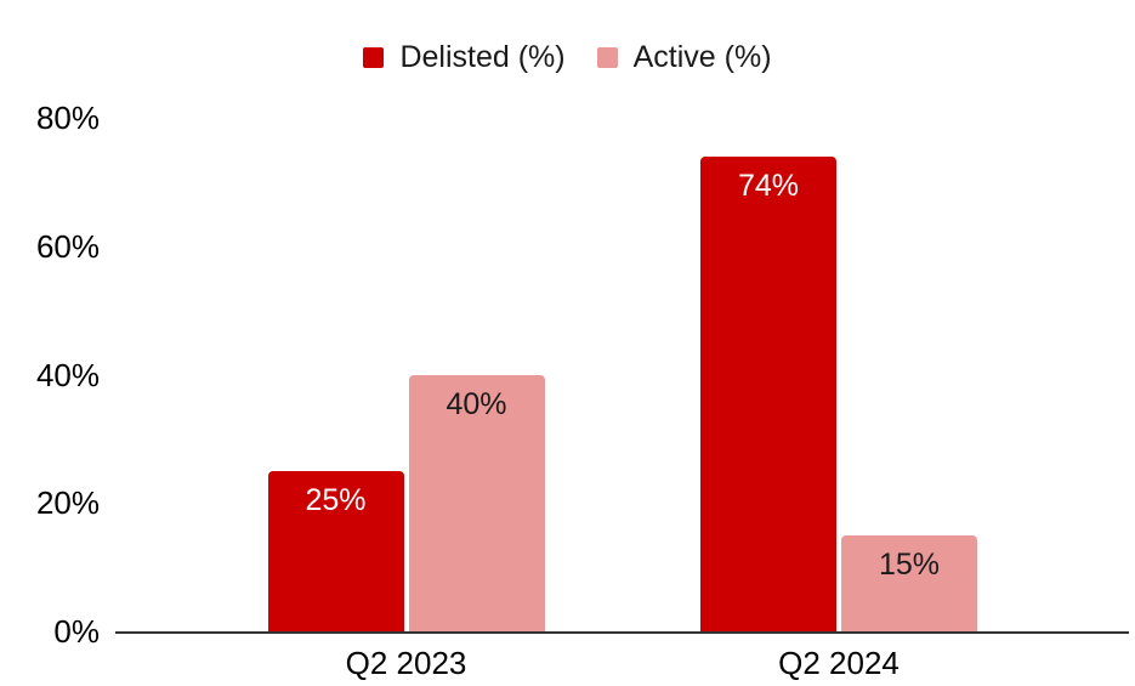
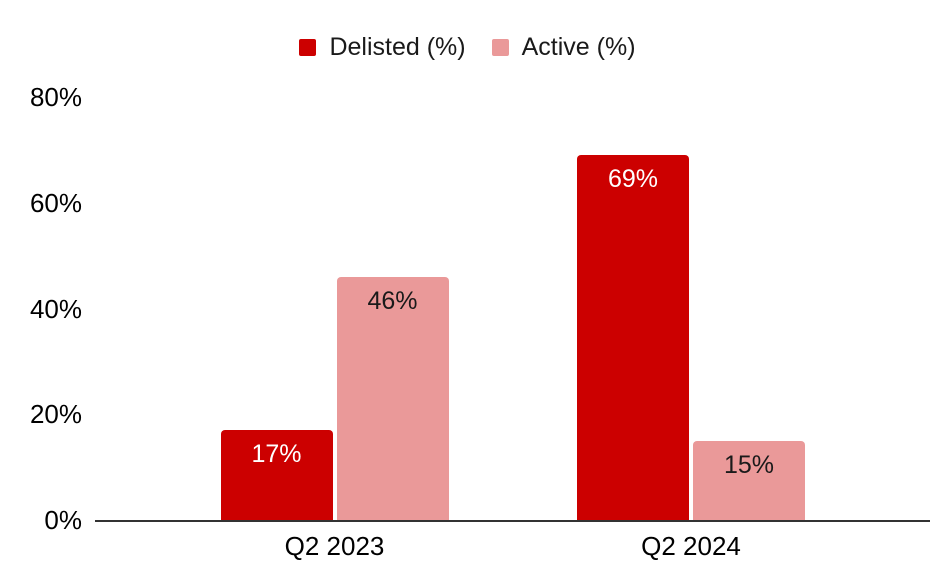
Delisted (%)/Q2 2023: 25% -> 17%
Active (%)/Q2 2023: 40% -> 46%
Delisted (%)/Q2 2024: 74% -> 69%
